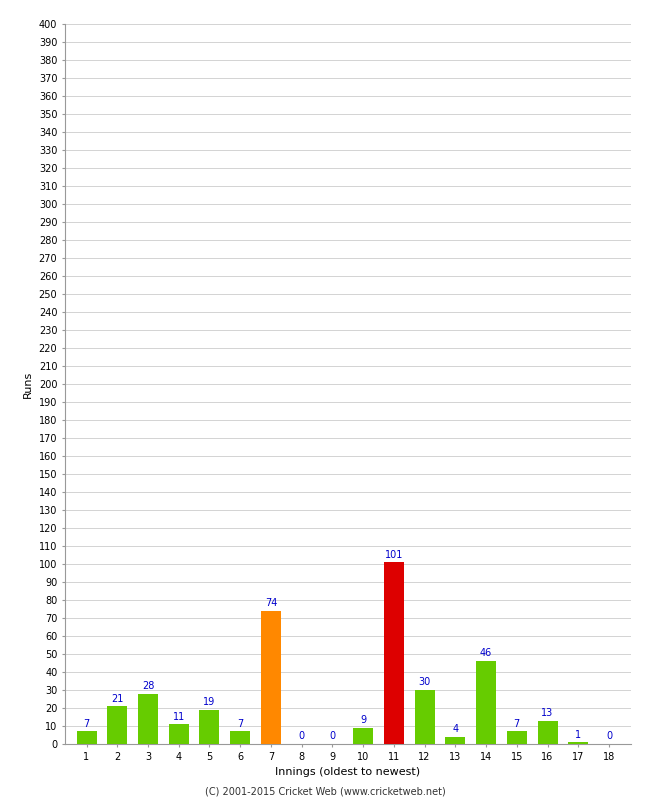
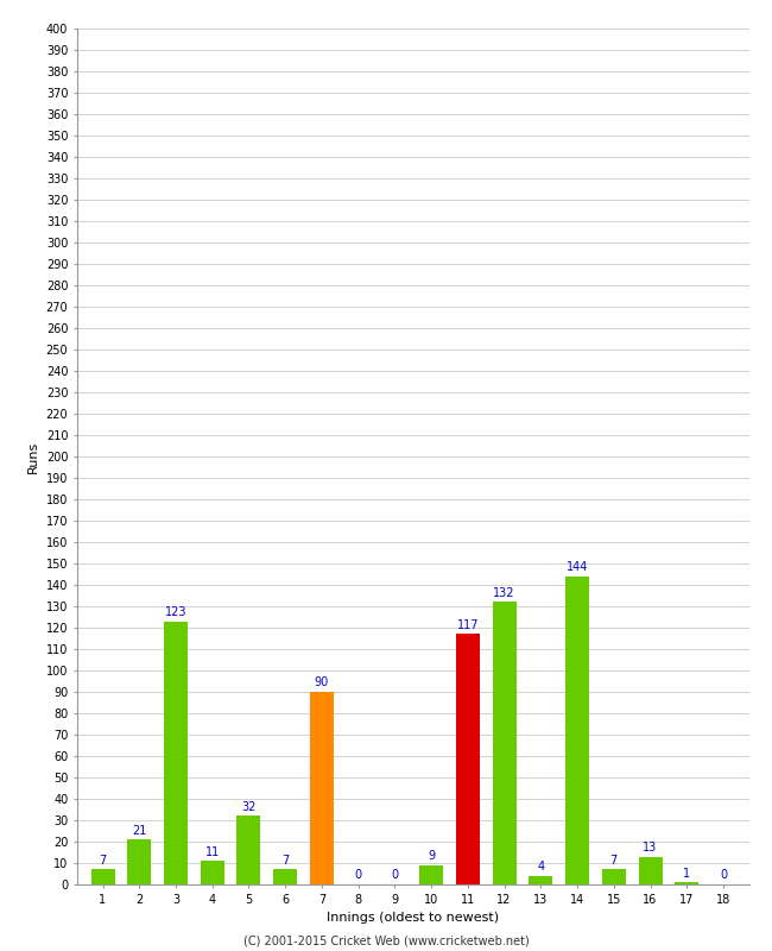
3: 28 -> 123
5: 19 -> 32
7: 74 -> 90
11: 101 -> 117
12: 30 -> 132
14: 46 -> 144
